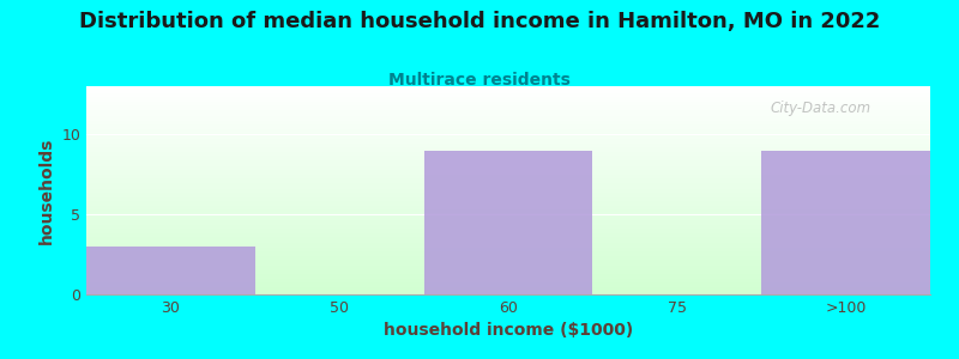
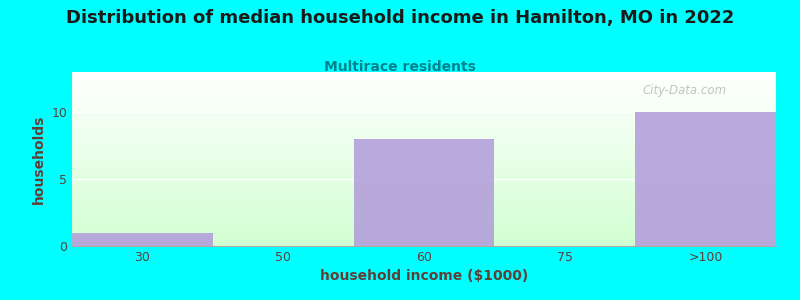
30: 3 -> 1
60: 9 -> 8
>100: 9 -> 10
